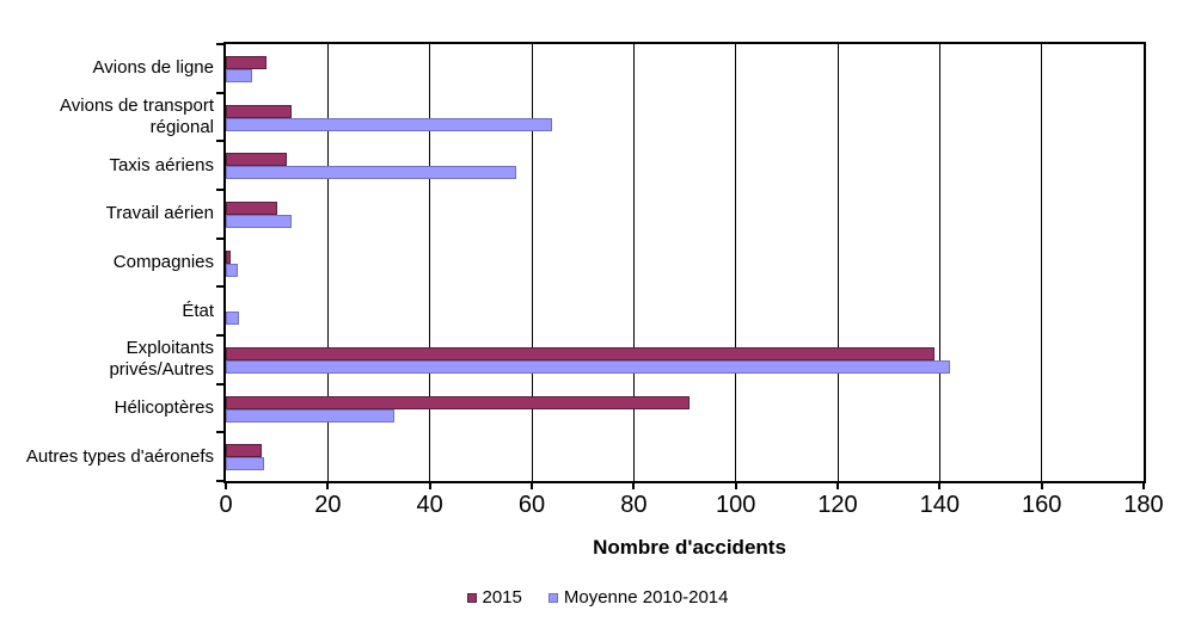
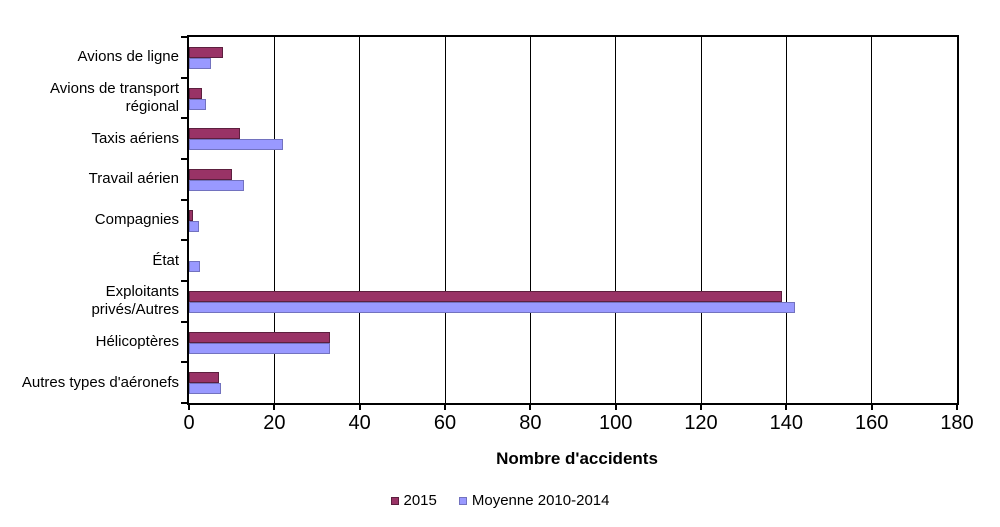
2015/Avions de transport régional: 13 -> 3
Moyenne 2010-2014/Avions de transport régional: 64 -> 4
Moyenne 2010-2014/Taxis aériens: 57 -> 22
2015/Hélicoptères: 91 -> 33
